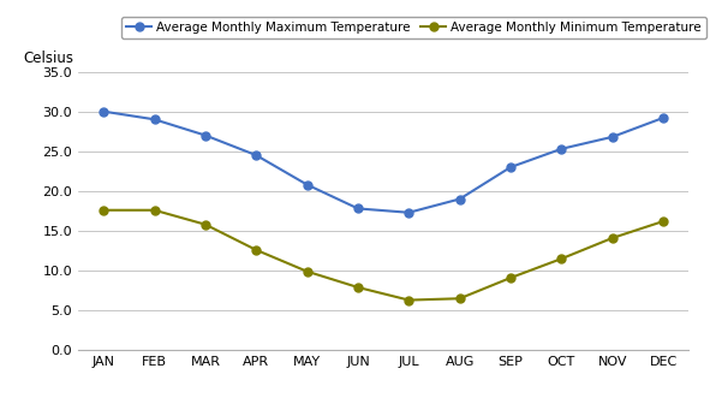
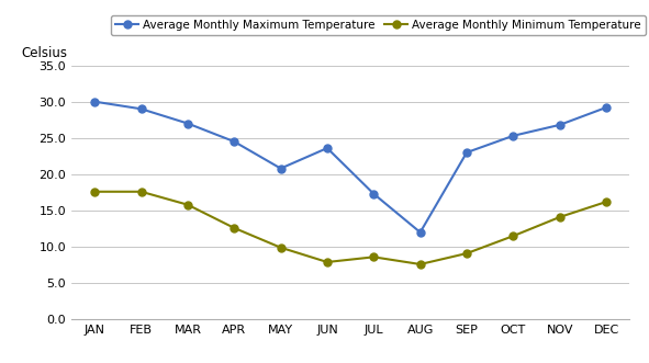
Average Monthly Maximum Temperature/JUN: 17.8 -> 23.6
Average Monthly Minimum Temperature/JUL: 6.3 -> 8.6
Average Monthly Maximum Temperature/AUG: 19.0 -> 12.0
Average Monthly Minimum Temperature/AUG: 6.5 -> 7.6
